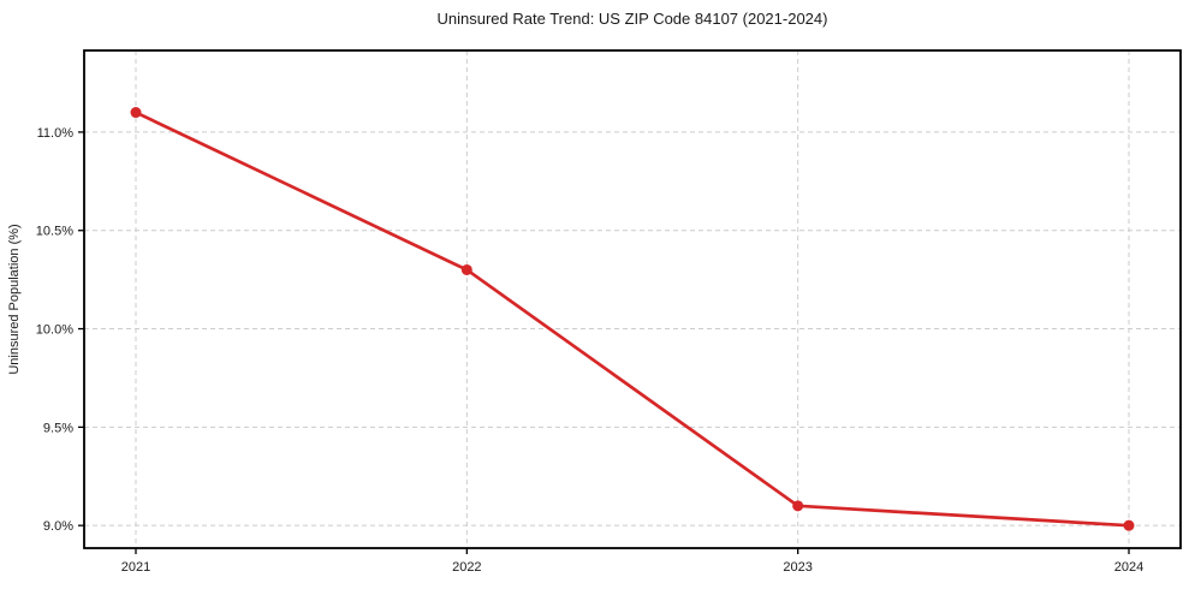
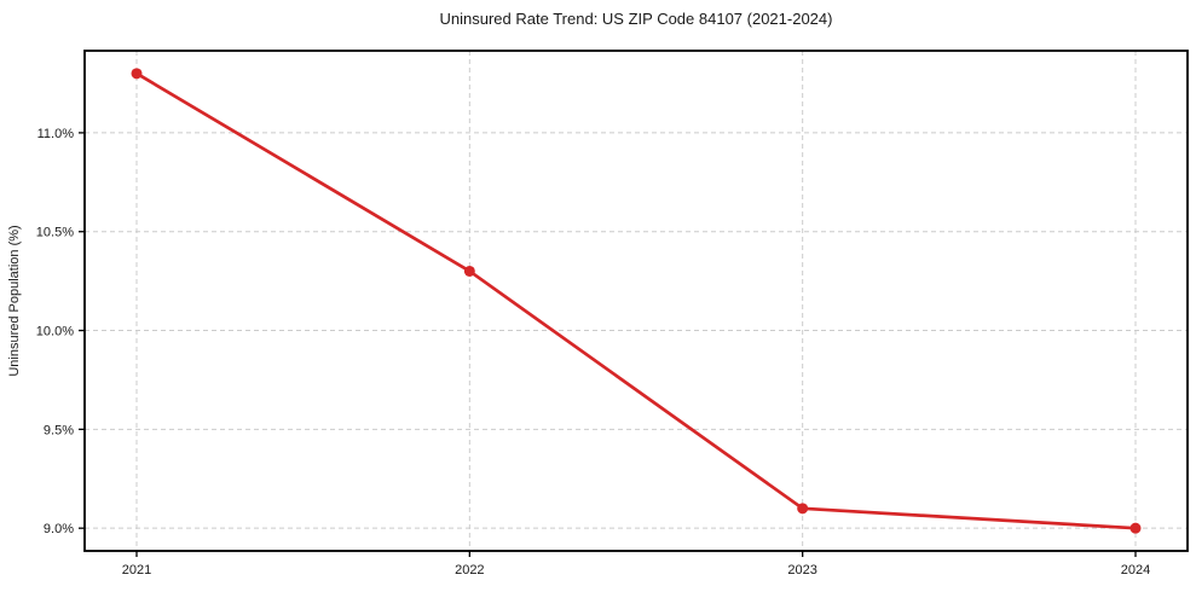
2021: 11.1% -> 11.3%
